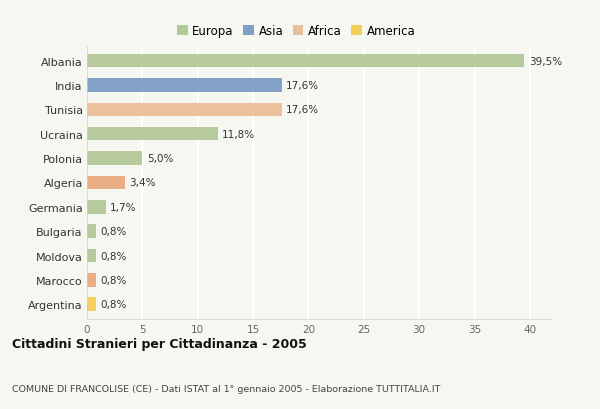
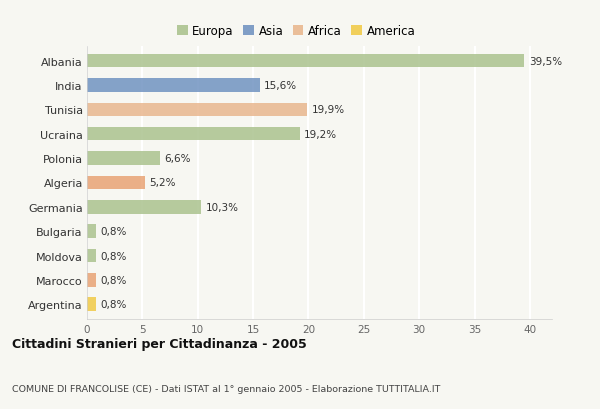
India: 17,6% -> 15,6%
Tunisia: 17,6% -> 19,9%
Ucraina: 11,8% -> 19,2%
Polonia: 5,0% -> 6,6%
Algeria: 3,4% -> 5,2%
Germania: 1,7% -> 10,3%
